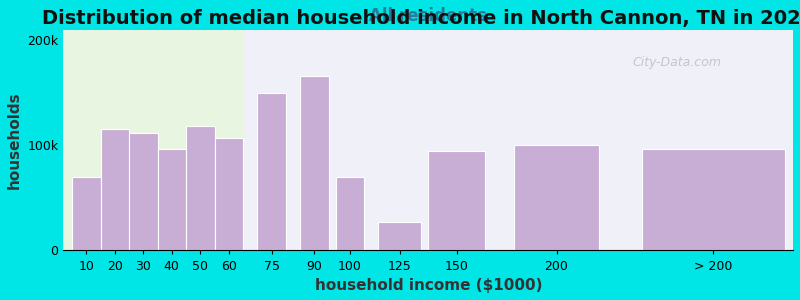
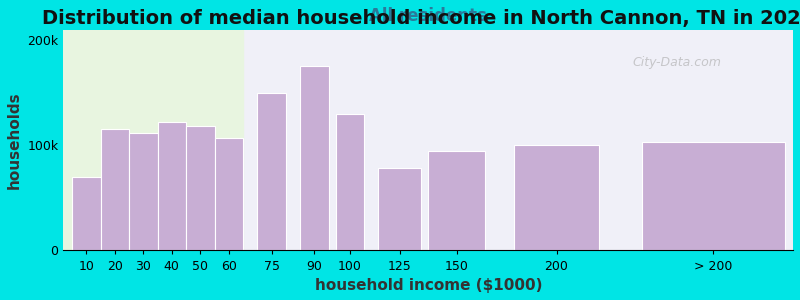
40: 96k -> 122k
90: 166k -> 175k
100: 70k -> 130k
125: 27k -> 78k
> 200: 96k -> 103k
